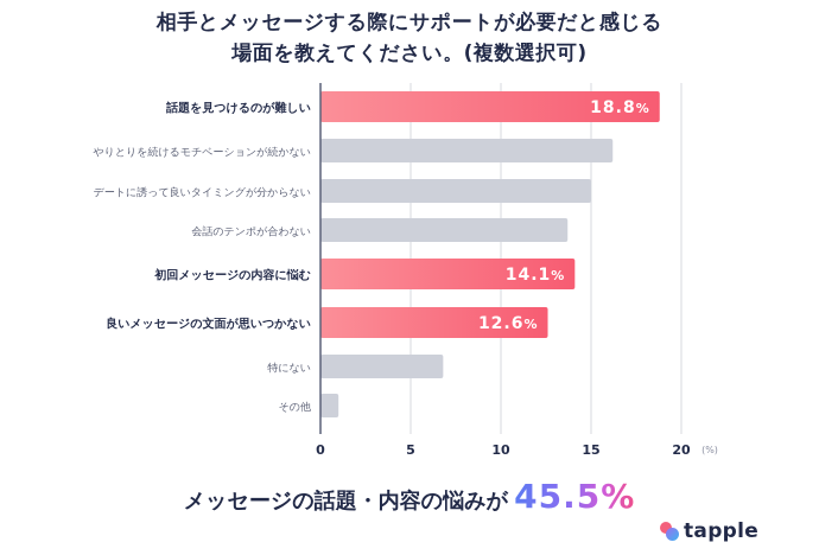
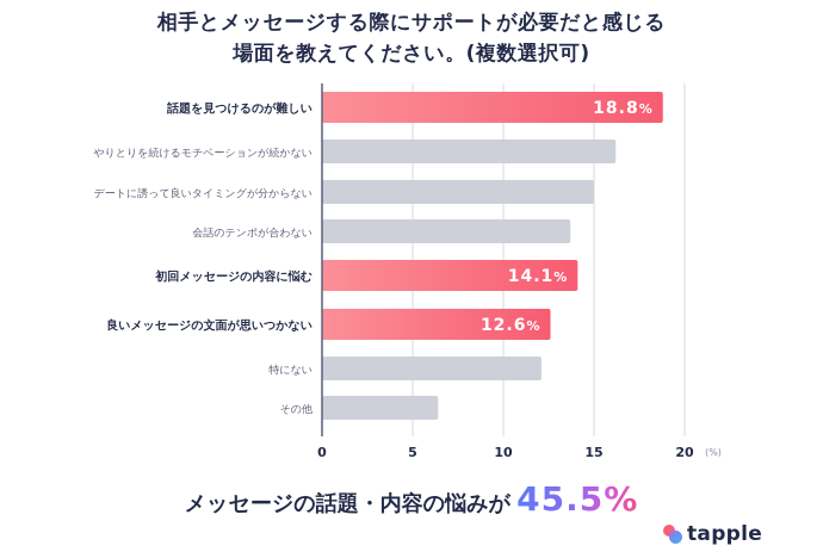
特にない: 6.8 -> 12.1
その他: 1.0 -> 6.4
